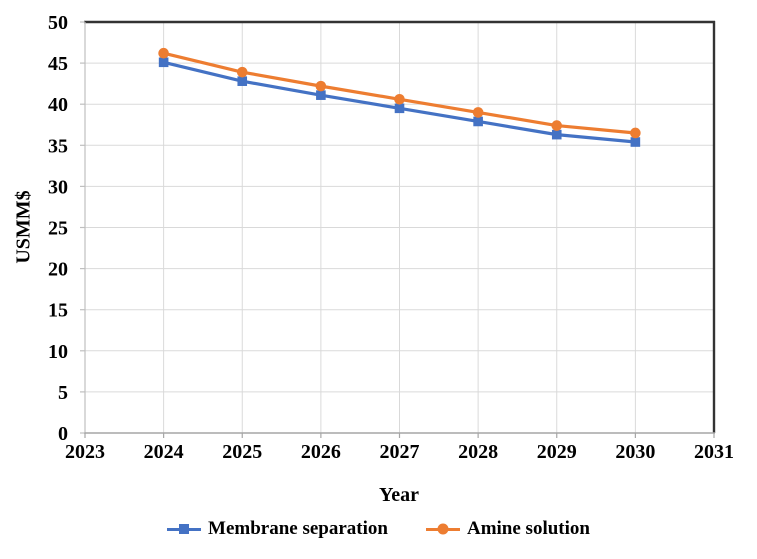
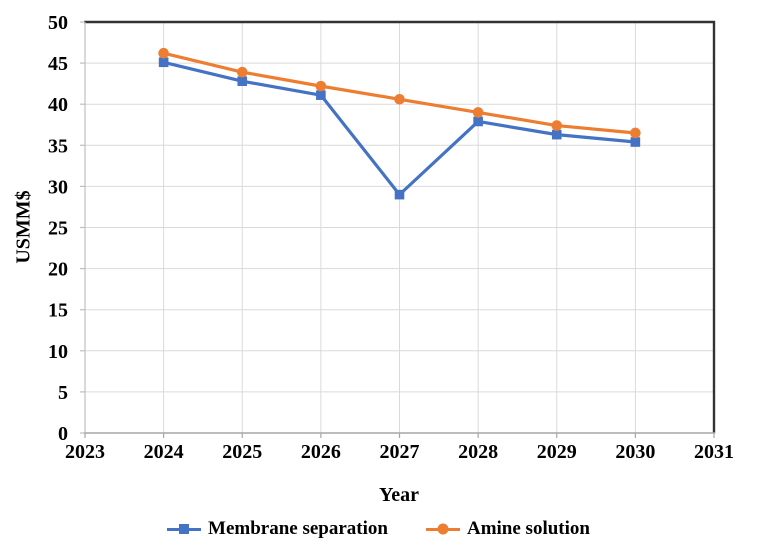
Membrane separation/2027: 40 -> 29
